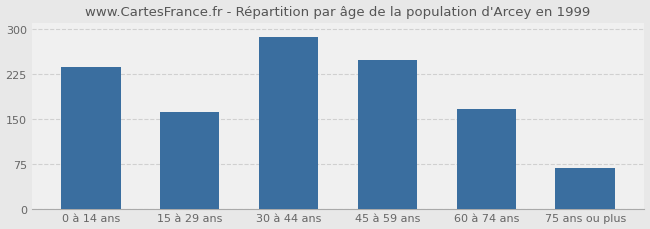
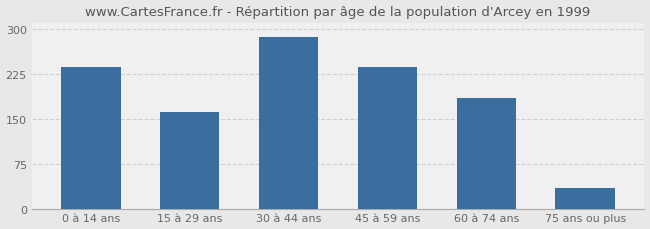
45 à 59 ans: 248 -> 236
60 à 74 ans: 166 -> 184
75 ans ou plus: 68 -> 35
